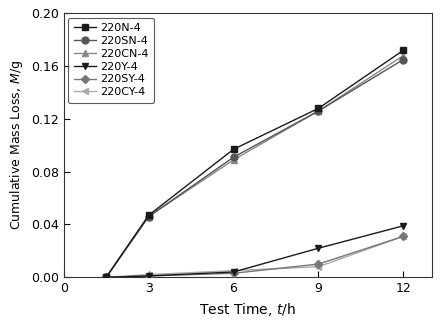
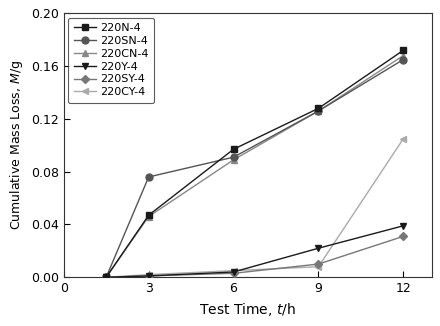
220SN-4/3: 0.046 -> 0.076
220CY-4/12: 0.031 -> 0.105
